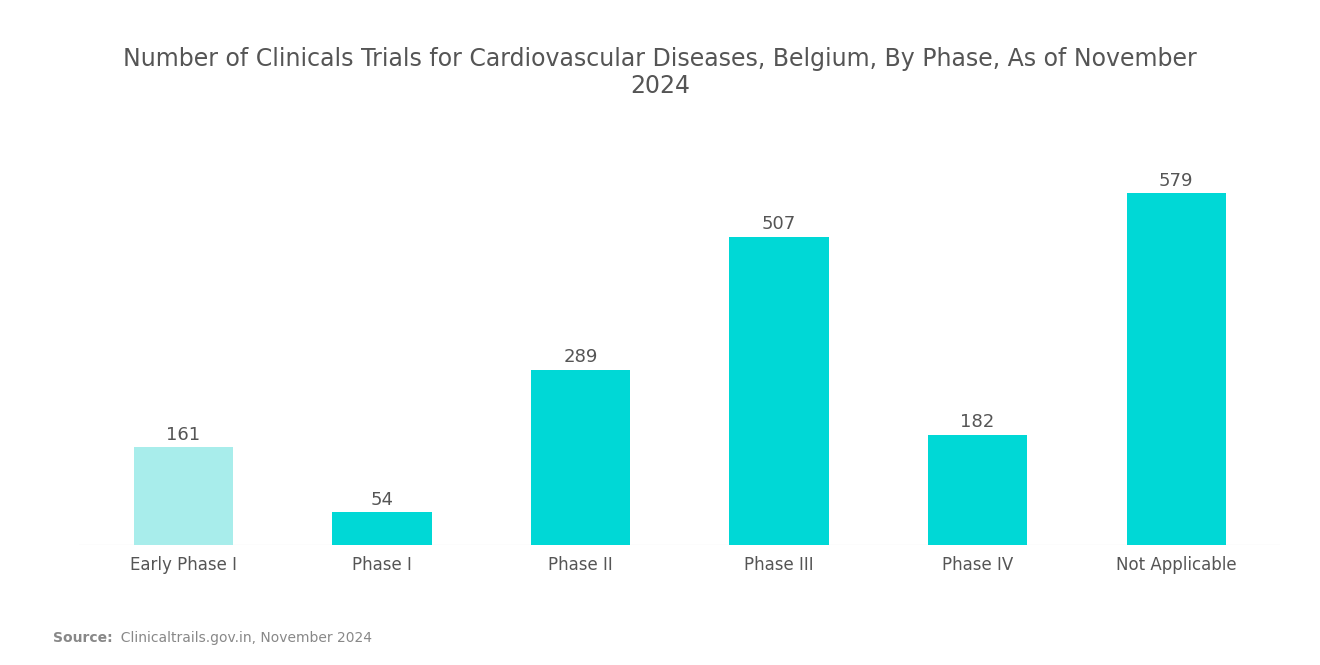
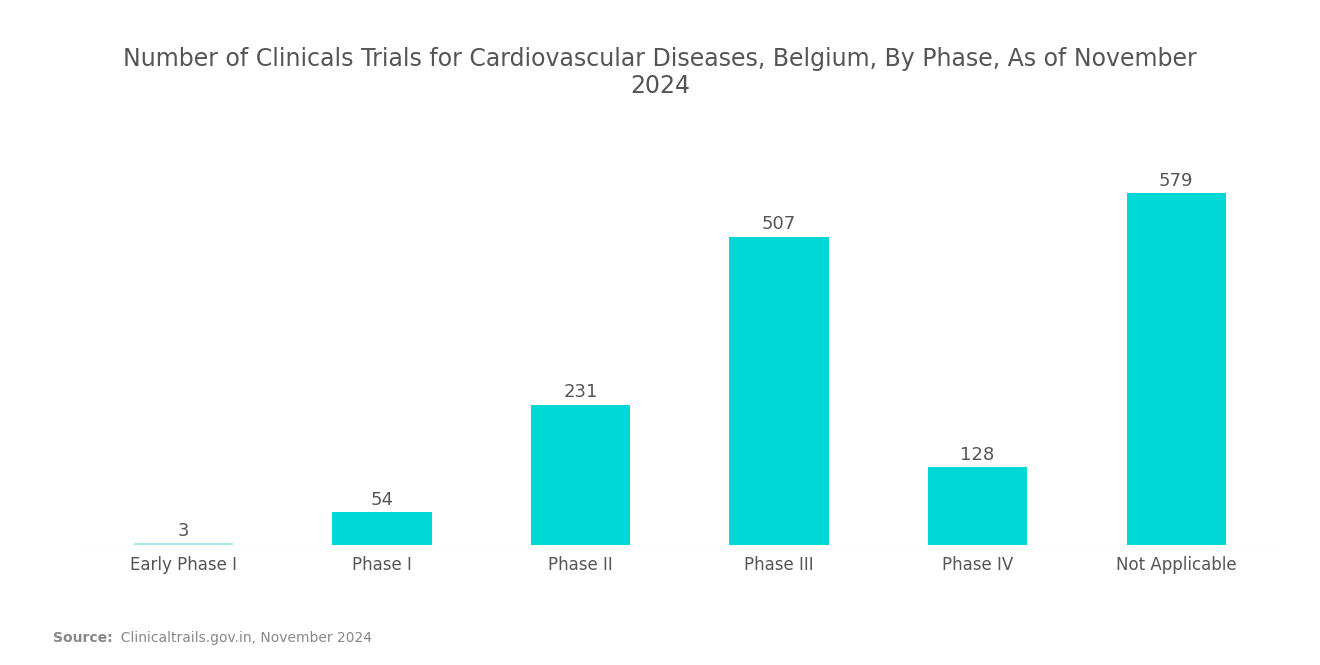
Early Phase I: 161 -> 3
Phase II: 289 -> 231
Phase IV: 182 -> 128
